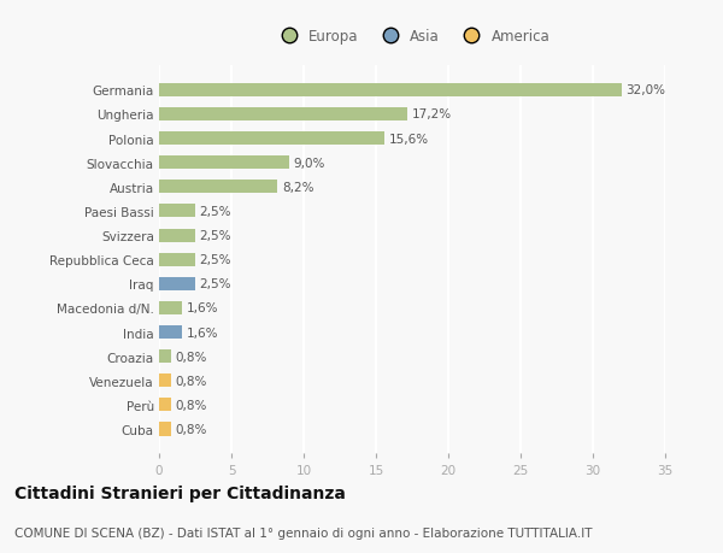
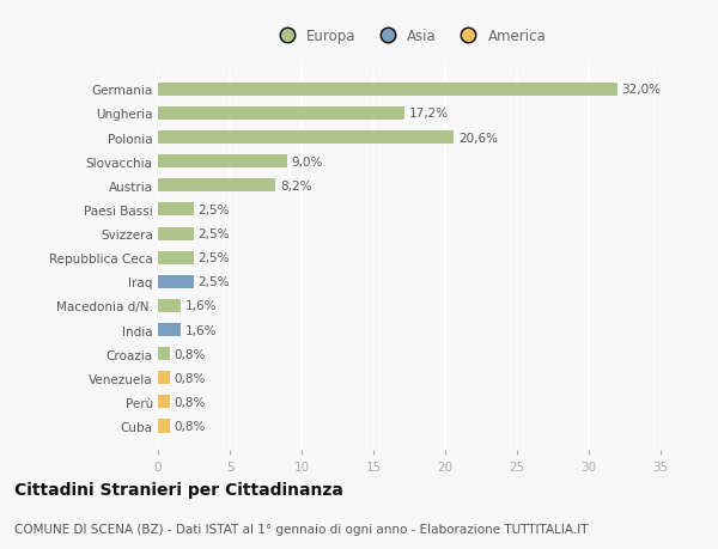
Polonia: 15,6% -> 20,6%
